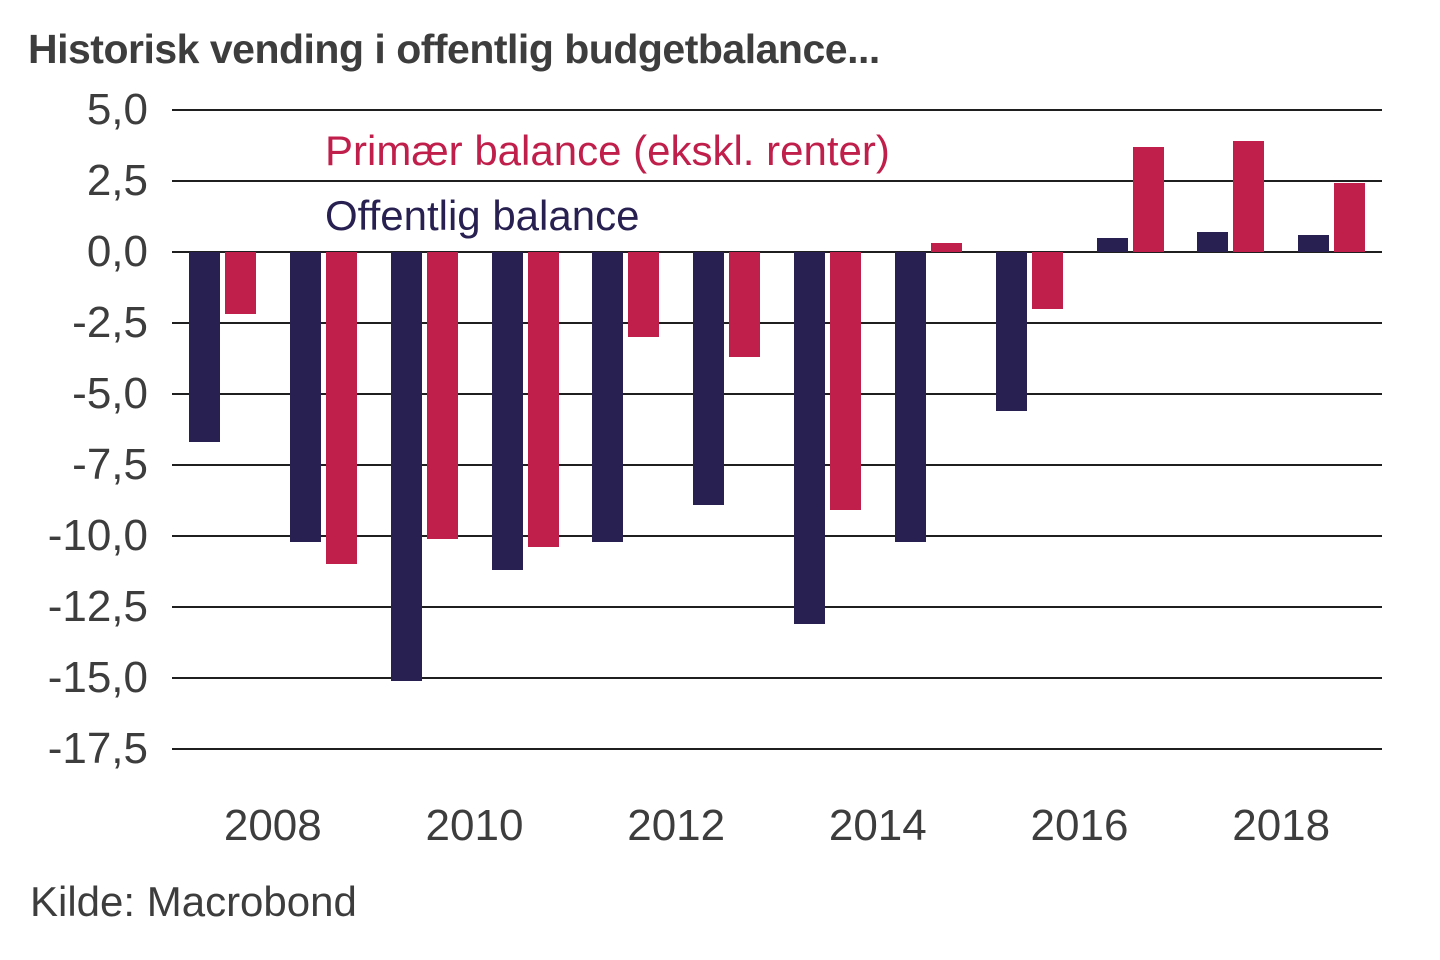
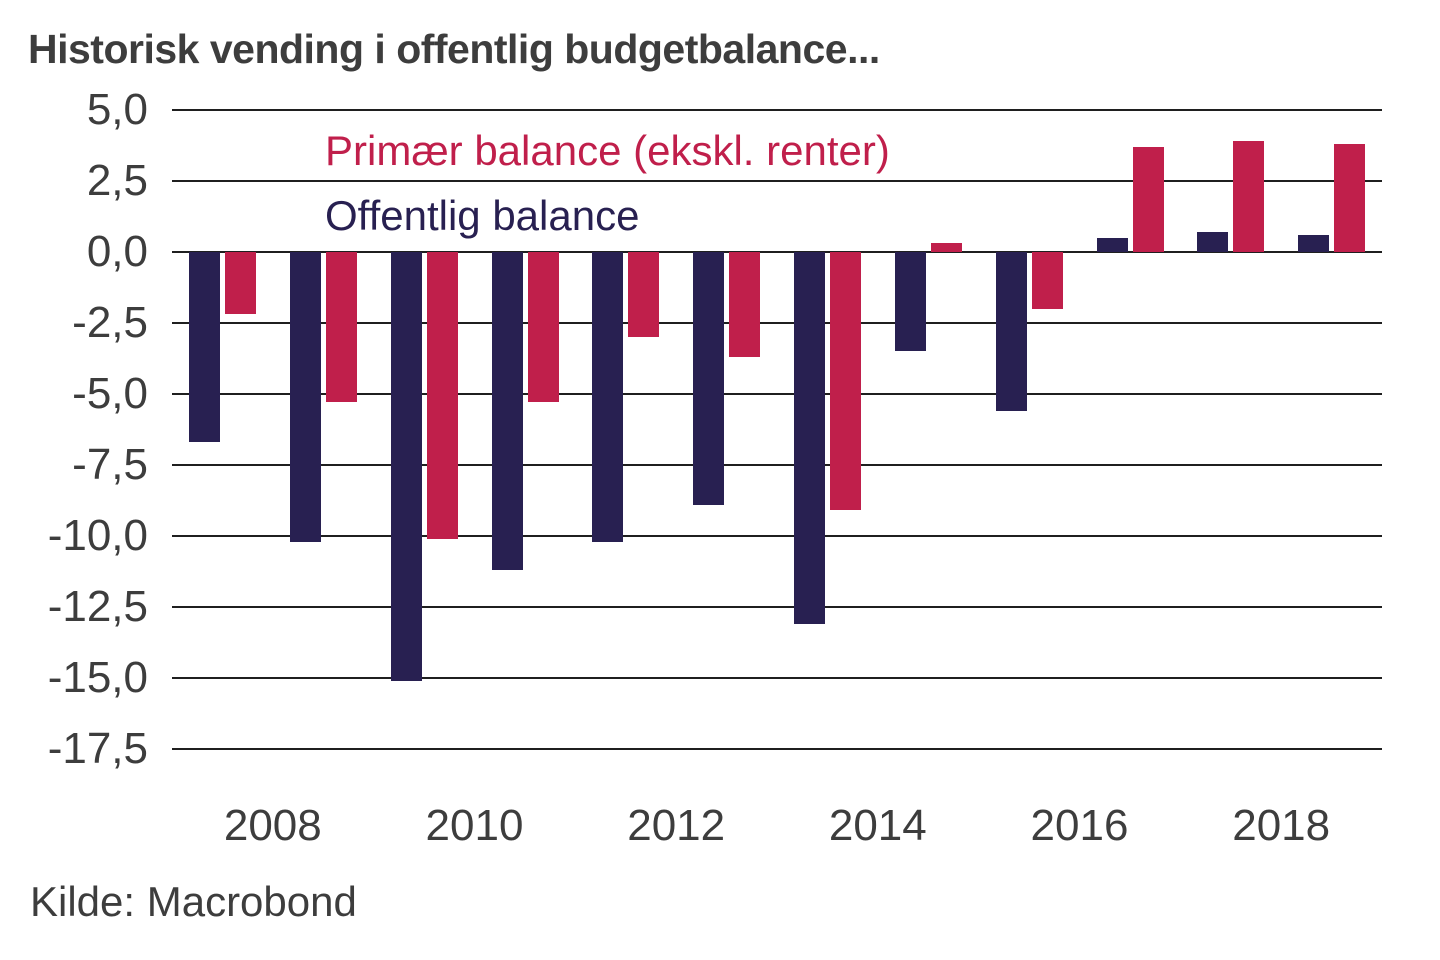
Primær balance (ekskl. renter)/2008: -11,0 -> -5,3
Primær balance (ekskl. renter)/2010: -10,4 -> -5,3
Offentlig balance/2014: -10,2 -> -3,5
Primær balance (ekskl. renter)/2018: 2,4 -> 3,8
